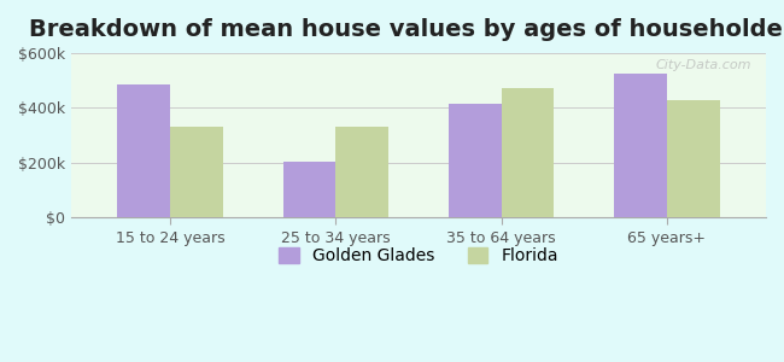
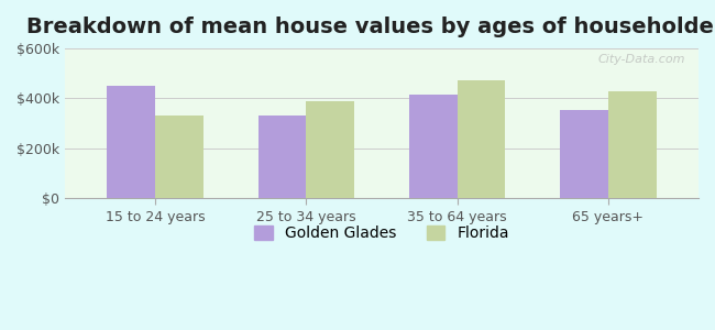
Golden Glades/15 to 24 years: $485k -> $450k
Golden Glades/25 to 34 years: $205k -> $330k
Florida/25 to 34 years: $330k -> $390k
Golden Glades/65 years+: $525k -> $355k
